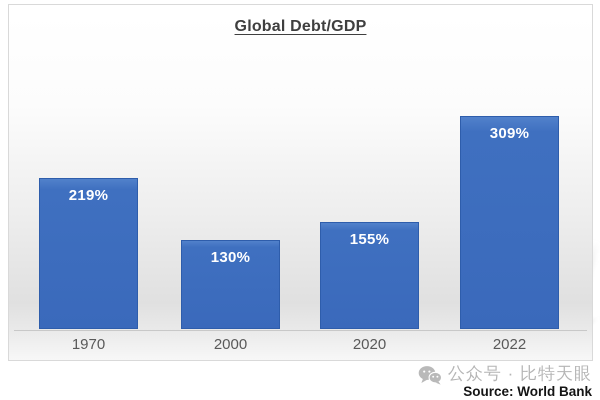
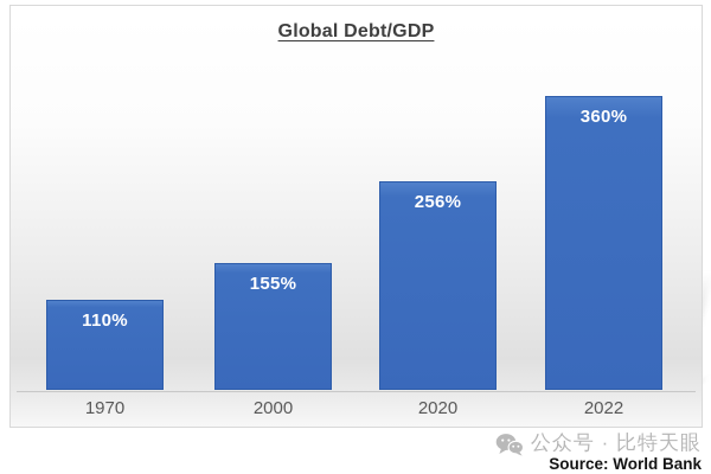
1970: 219% -> 110%
2000: 130% -> 155%
2020: 155% -> 256%
2022: 309% -> 360%
